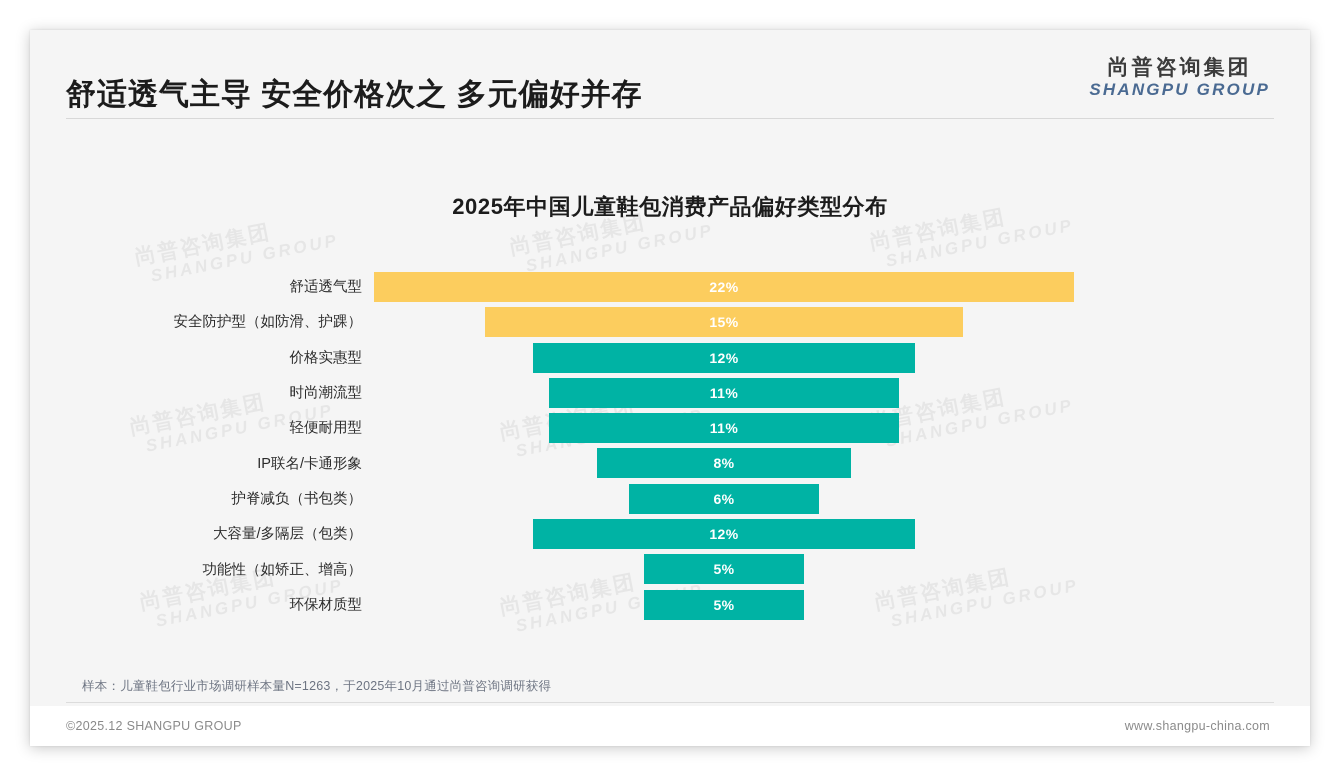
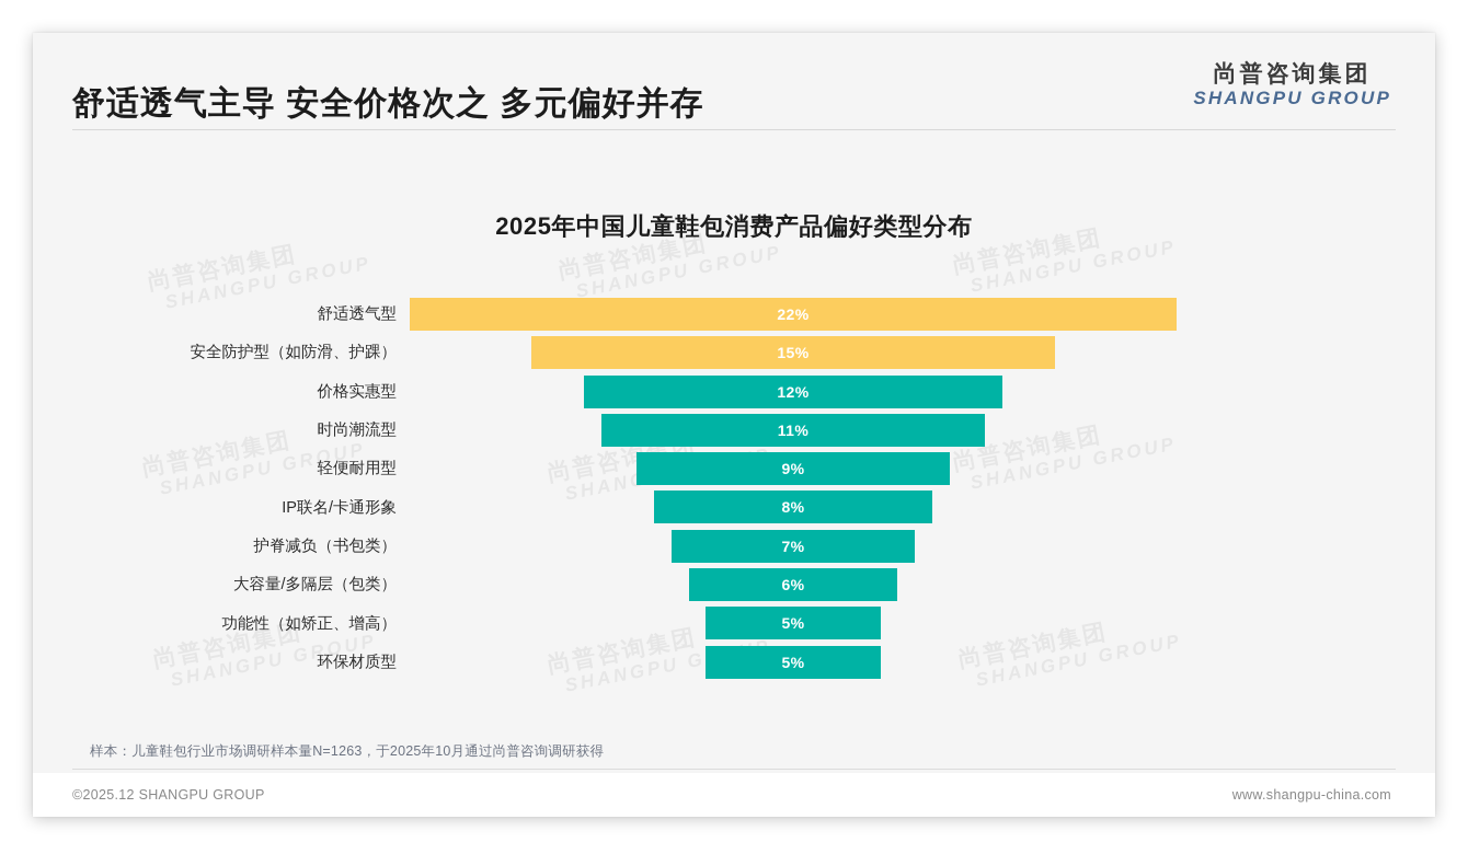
轻便耐用型: 11% -> 9%
护脊减负（书包类）: 6% -> 7%
大容量/多隔层（包类）: 12% -> 6%
